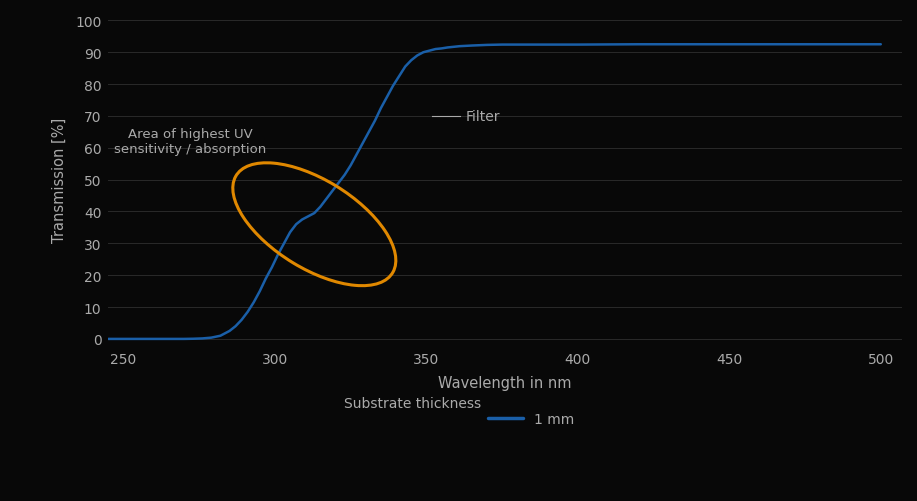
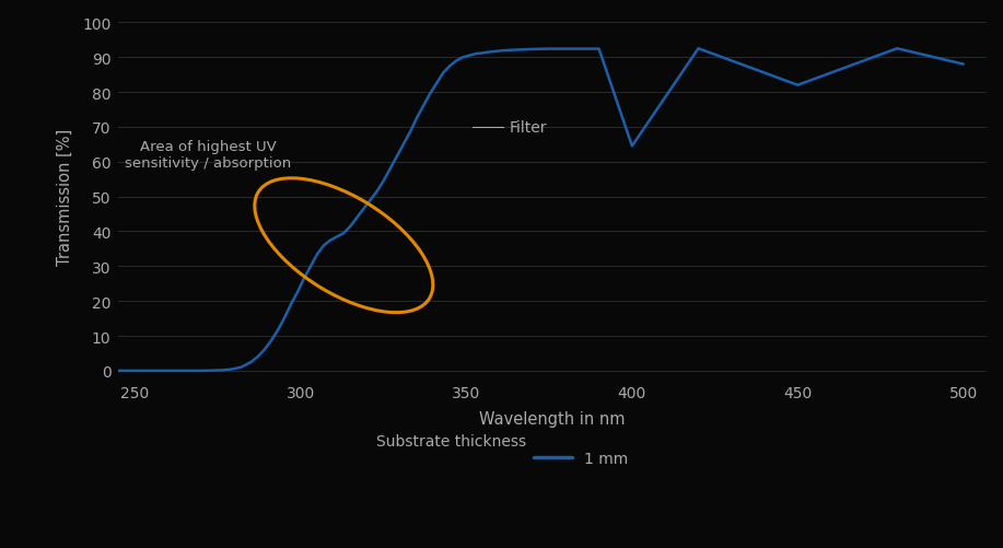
400: 92.4 -> 64.5
450: 92.5 -> 82.0
500: 92.5 -> 88.0
